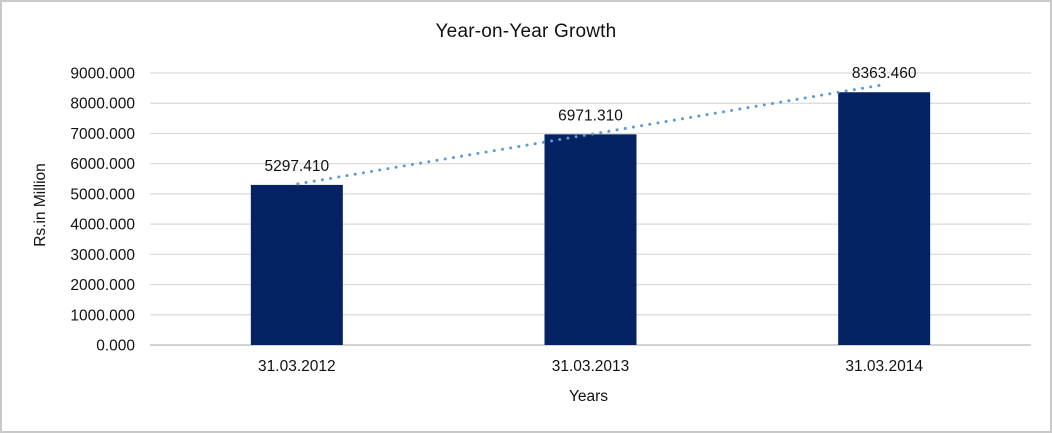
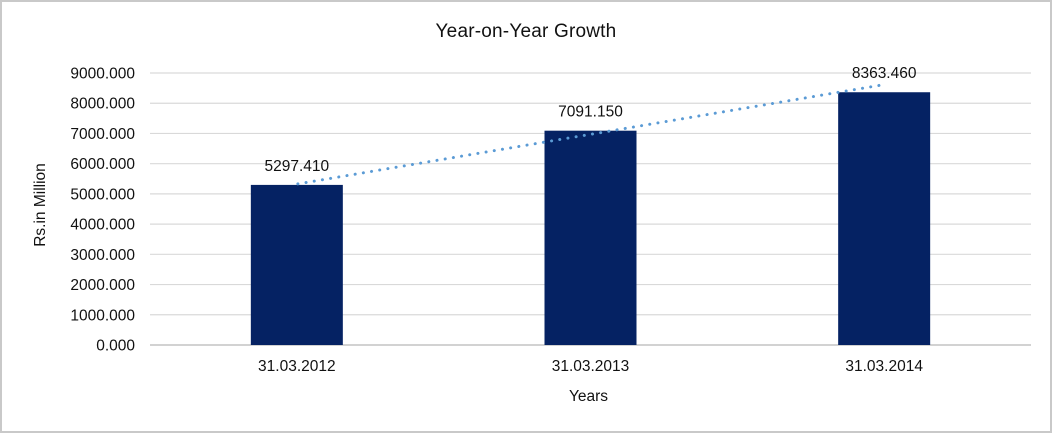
31.03.2013: 6971.310 -> 7091.150
